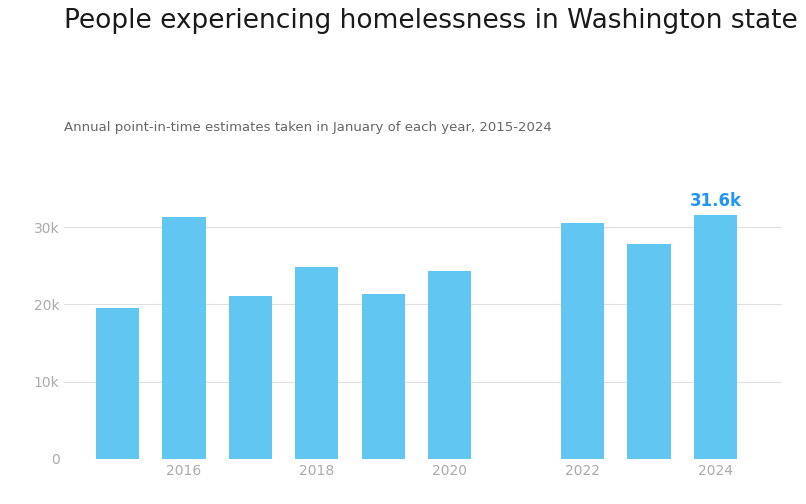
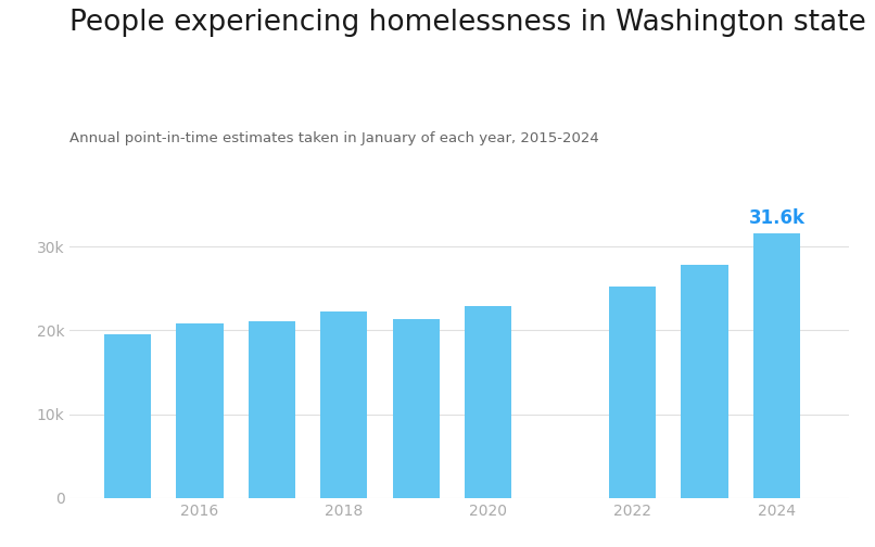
2016: 31.4k -> 20.8k
2018: 24.8k -> 22.3k
2020: 24.4k -> 22.9k
2022: 30.6k -> 25.2k
